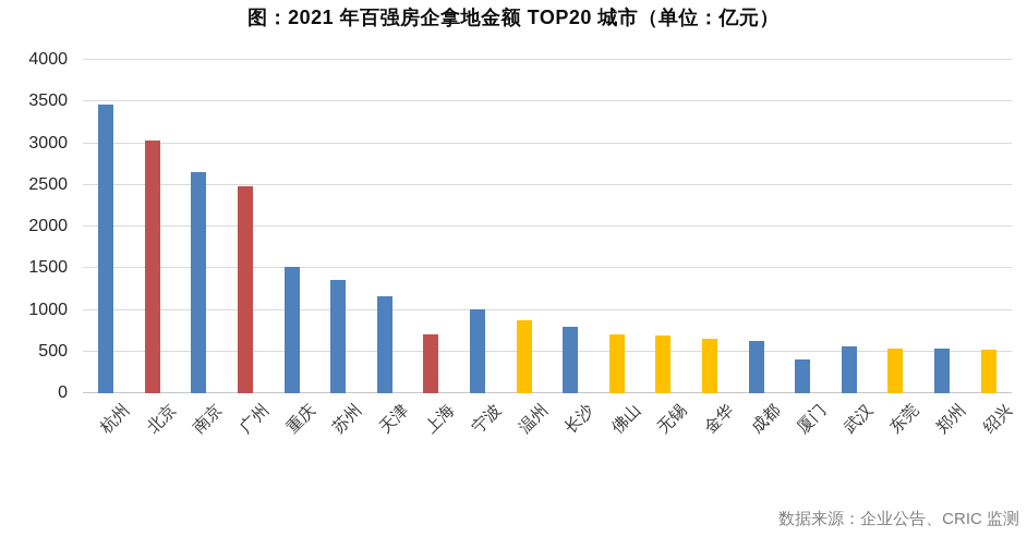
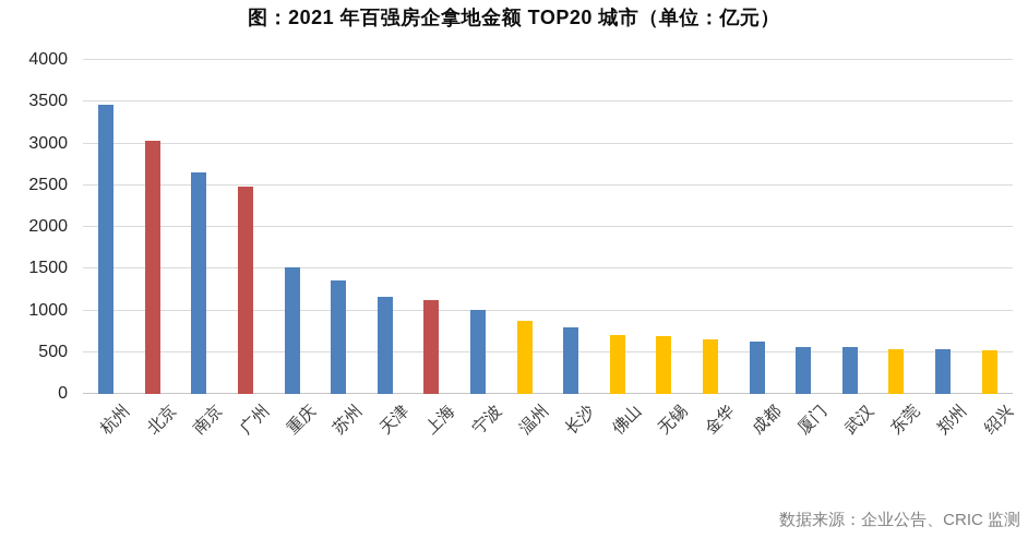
上海: 700 -> 1100
厦门: 400 -> 600
